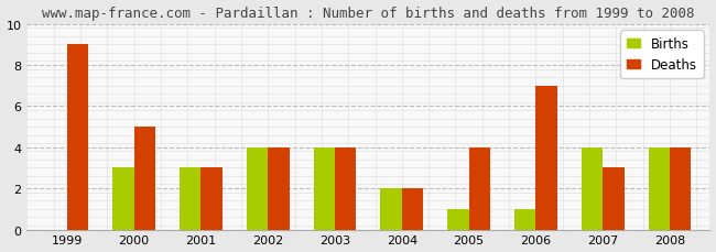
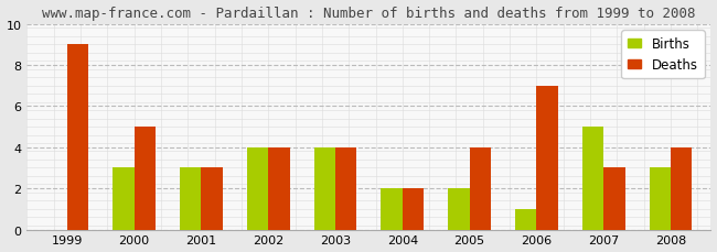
Births/2005: 1 -> 2
Births/2007: 4 -> 5
Births/2008: 4 -> 3
